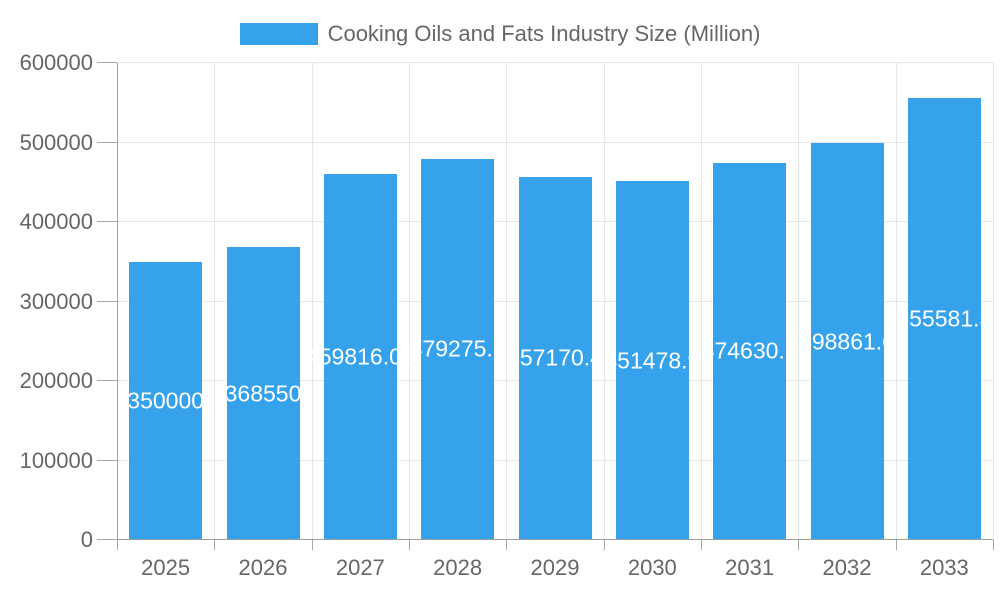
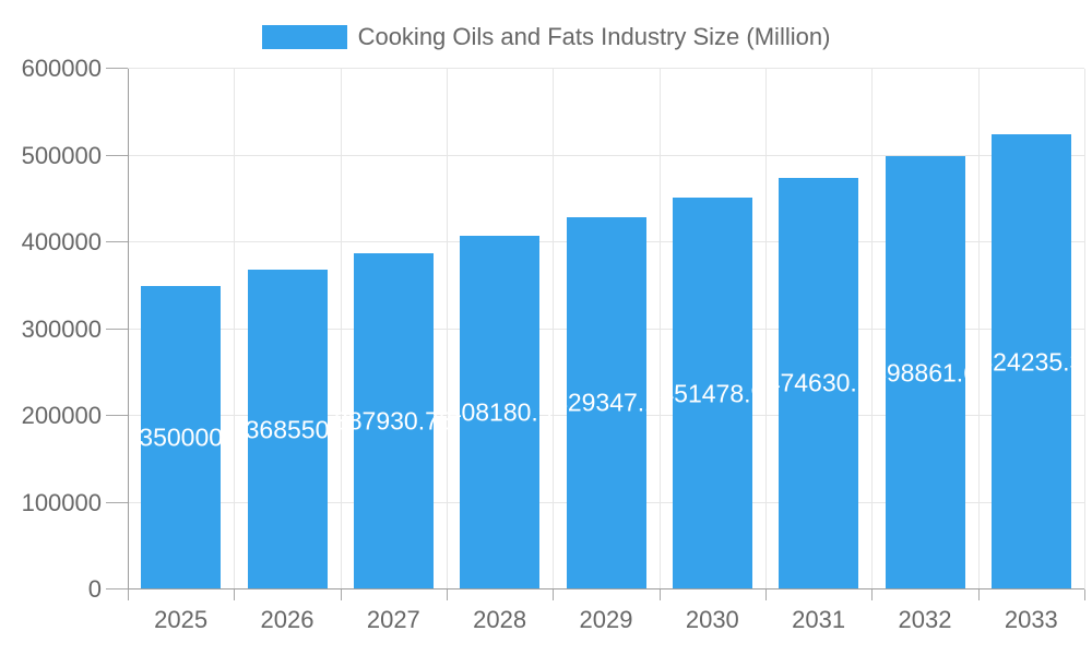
2027: 459816.06 -> 387930.75
2028: 479275.9 -> 408180.9
2029: 457170.4 -> 429347.1
2033: 555581.3 -> 524235.3
